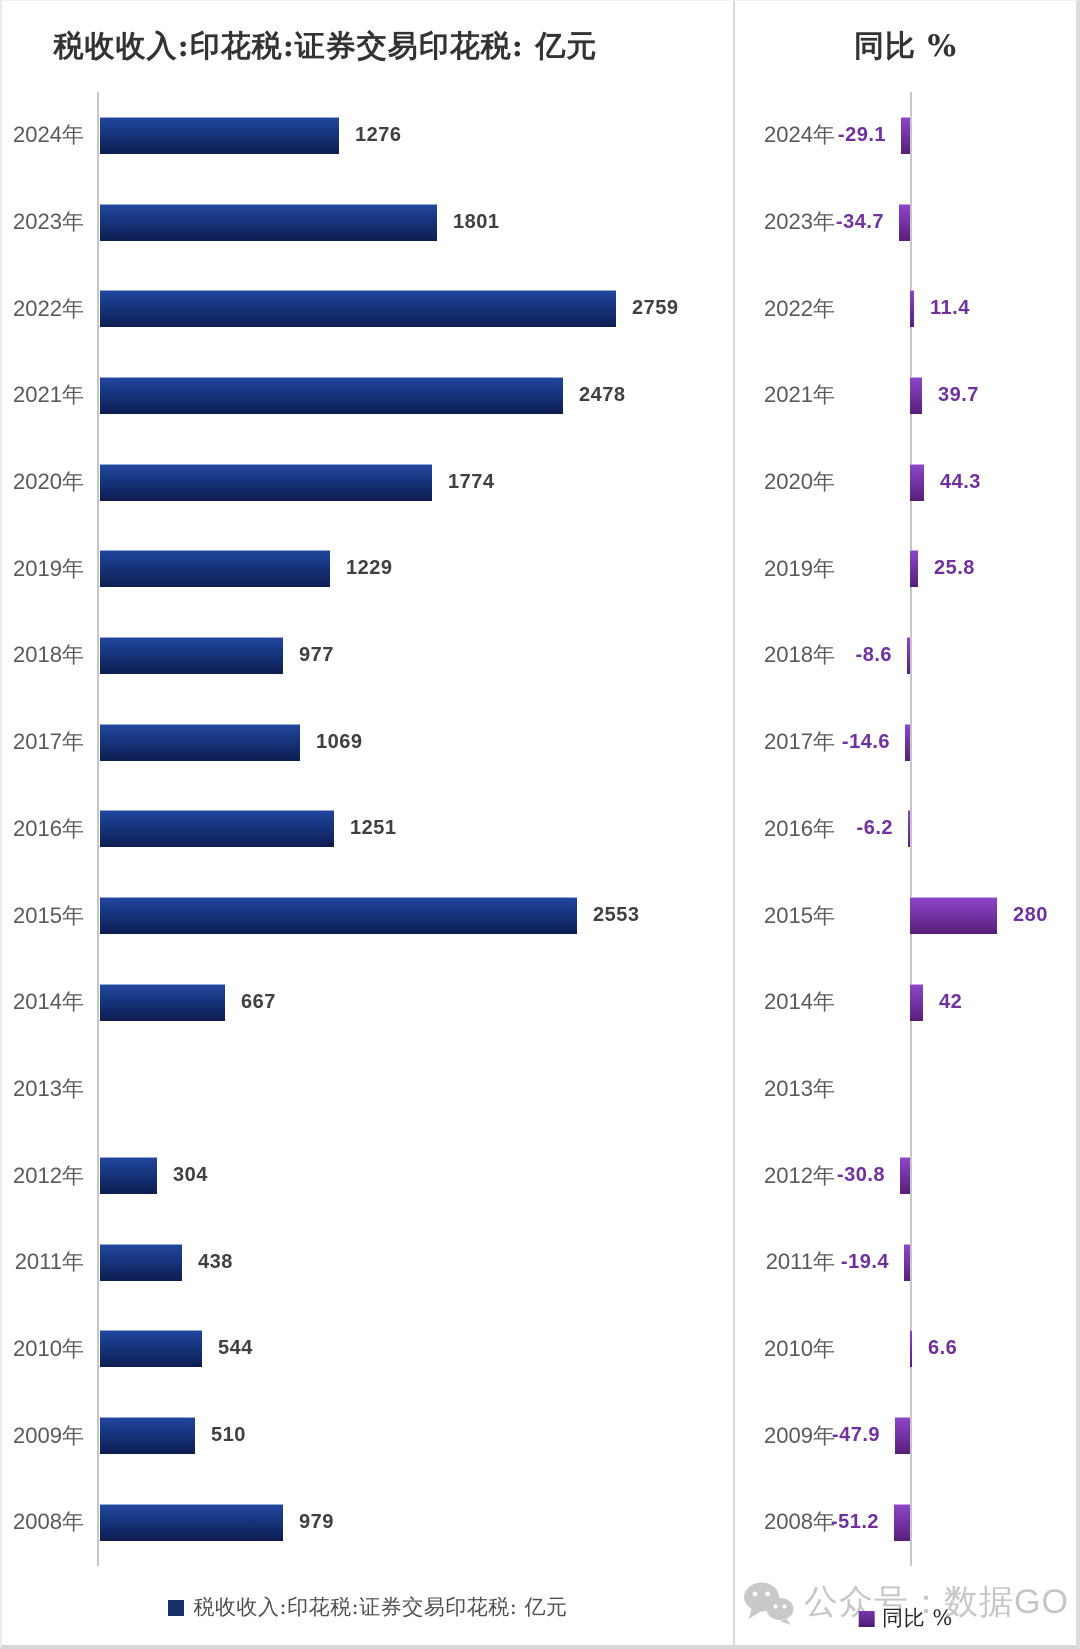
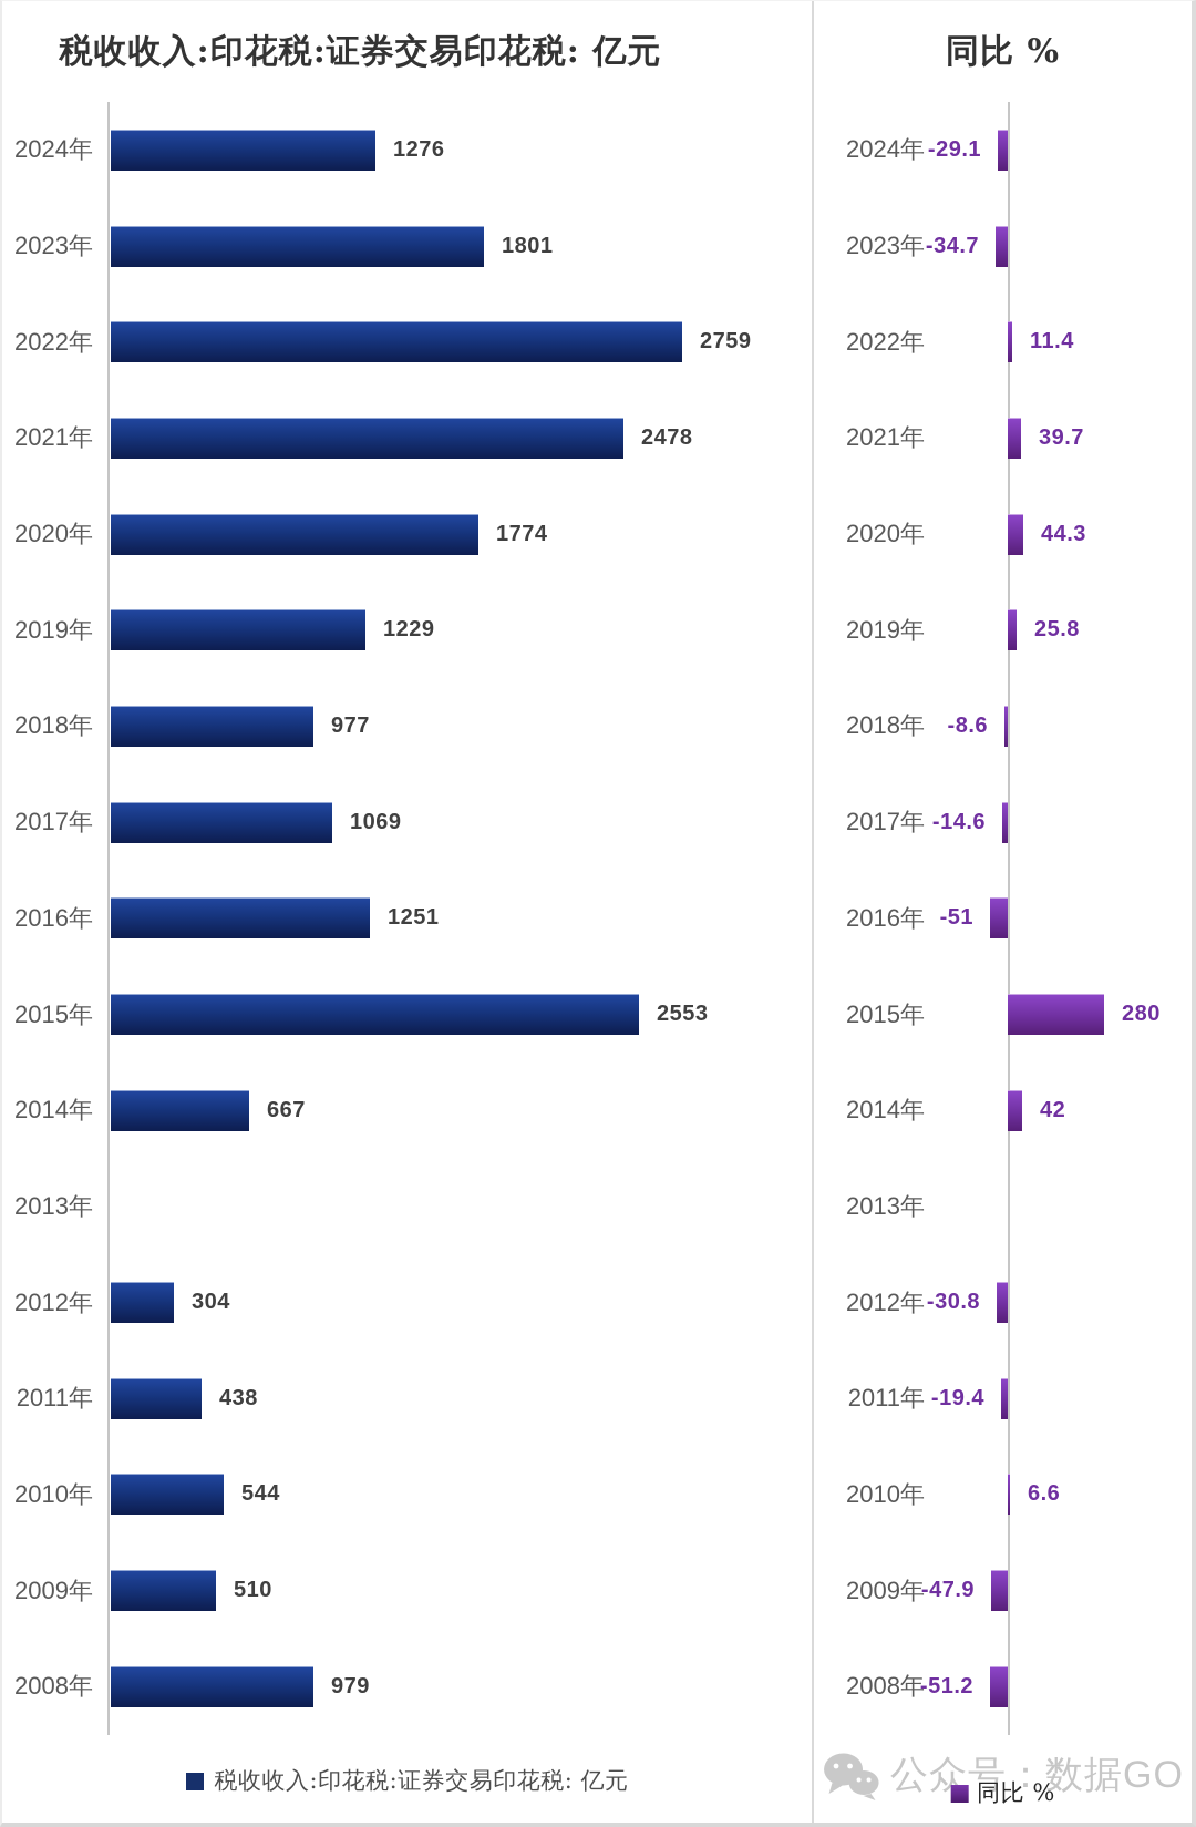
同比 %/2016年: -6.2 -> -51
